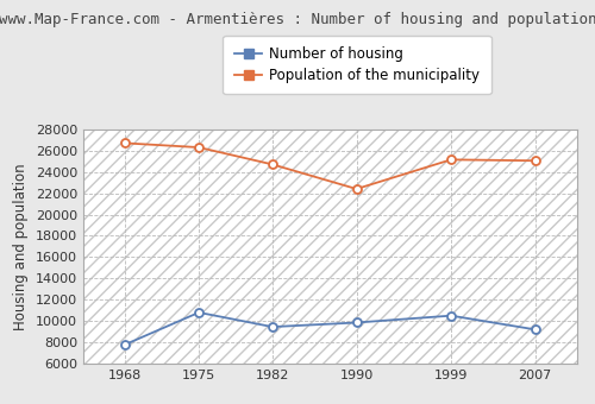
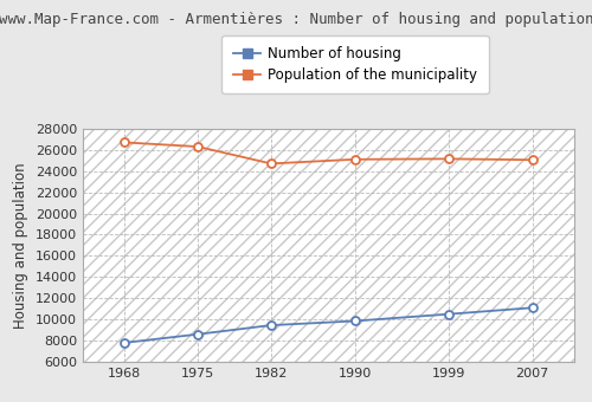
Number of housing/1975: 10800 -> 8600
Population of the municipality/1990: 22400 -> 25100
Number of housing/2007: 9200 -> 11100
